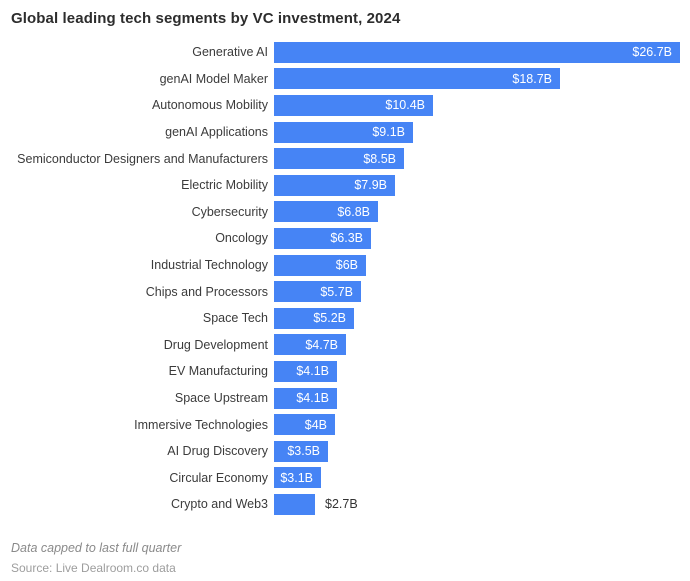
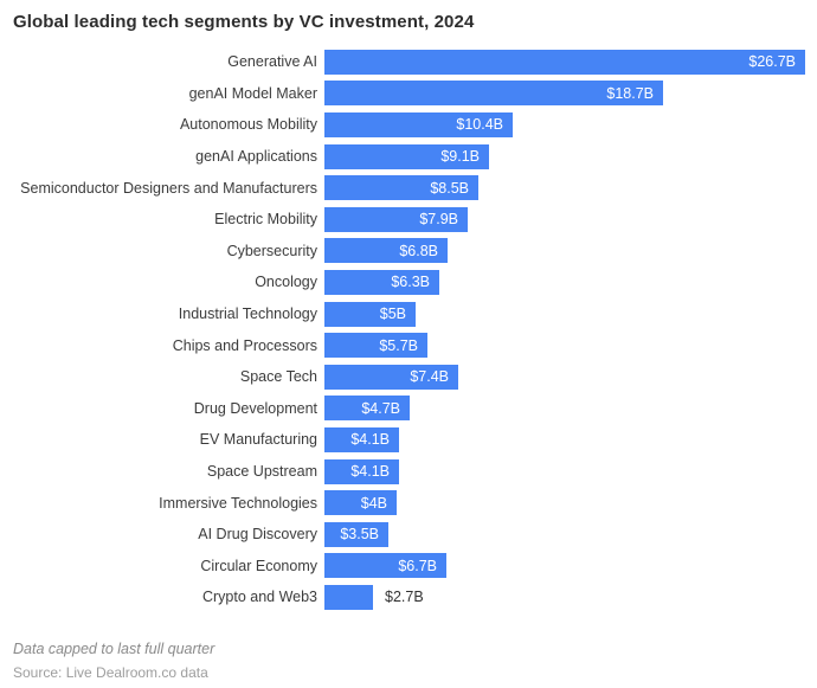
Industrial Technology: $6B -> $5B
Space Tech: $5.2B -> $7.4B
Circular Economy: $3.1B -> $6.7B
